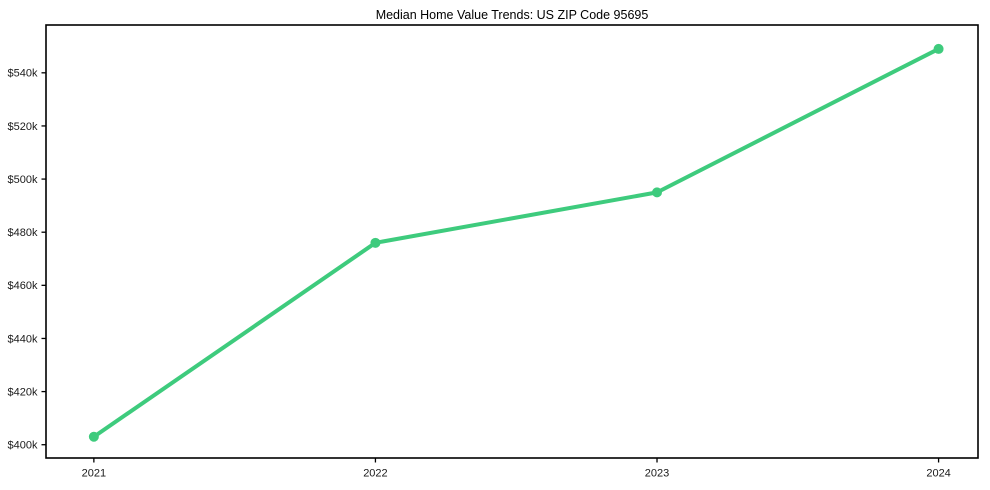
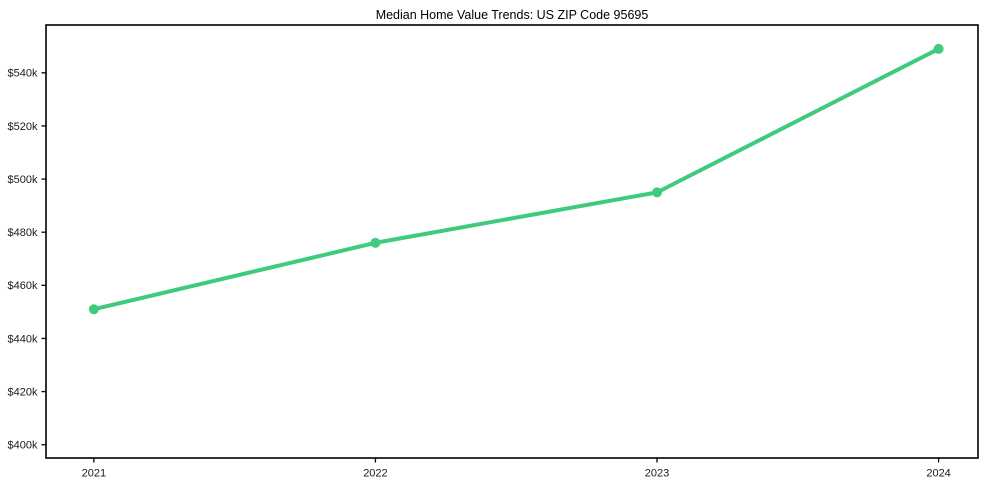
2021: $403k -> $451k
